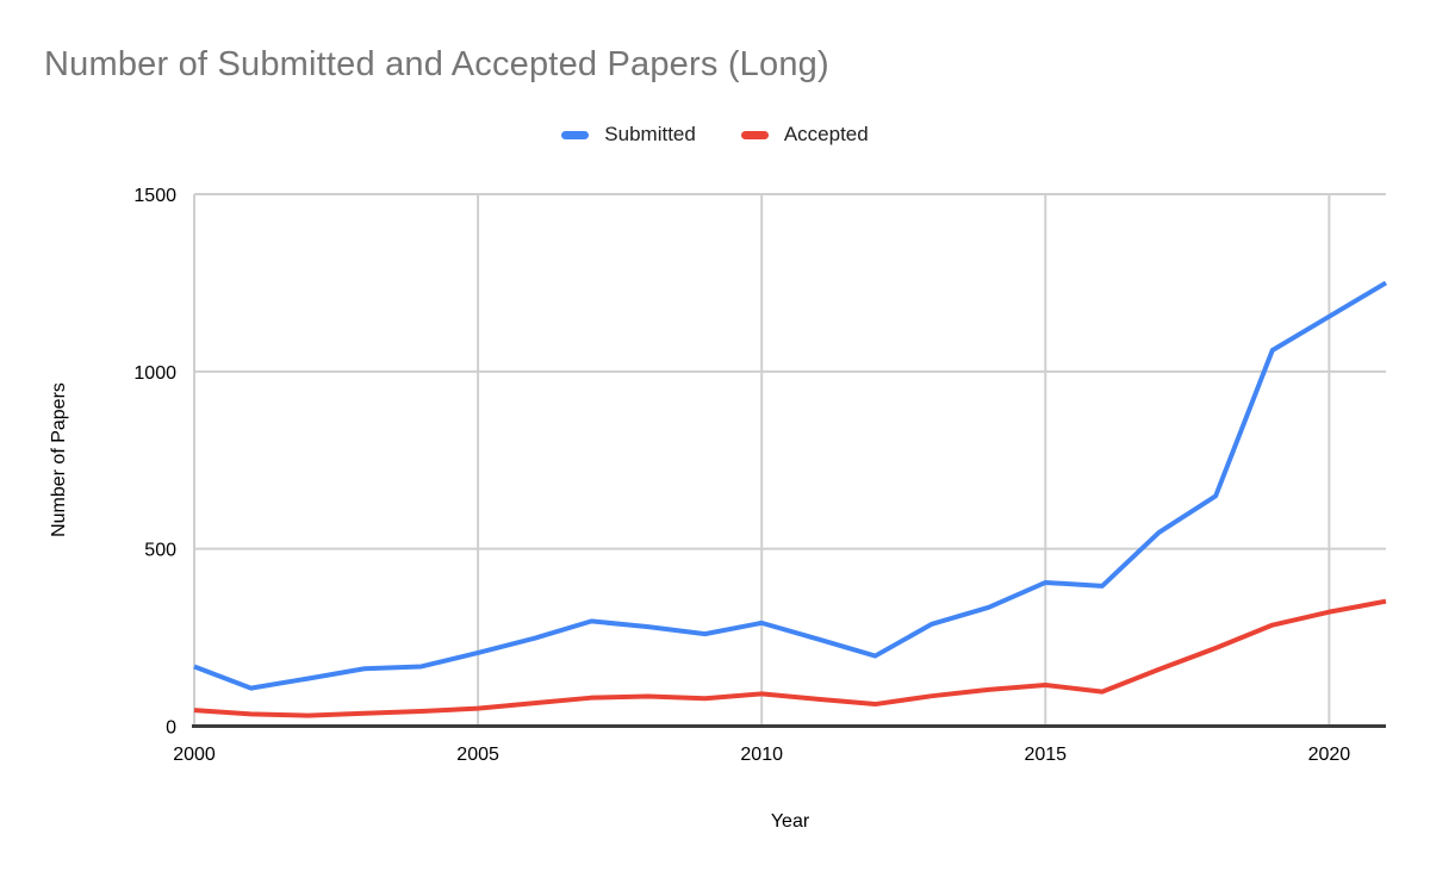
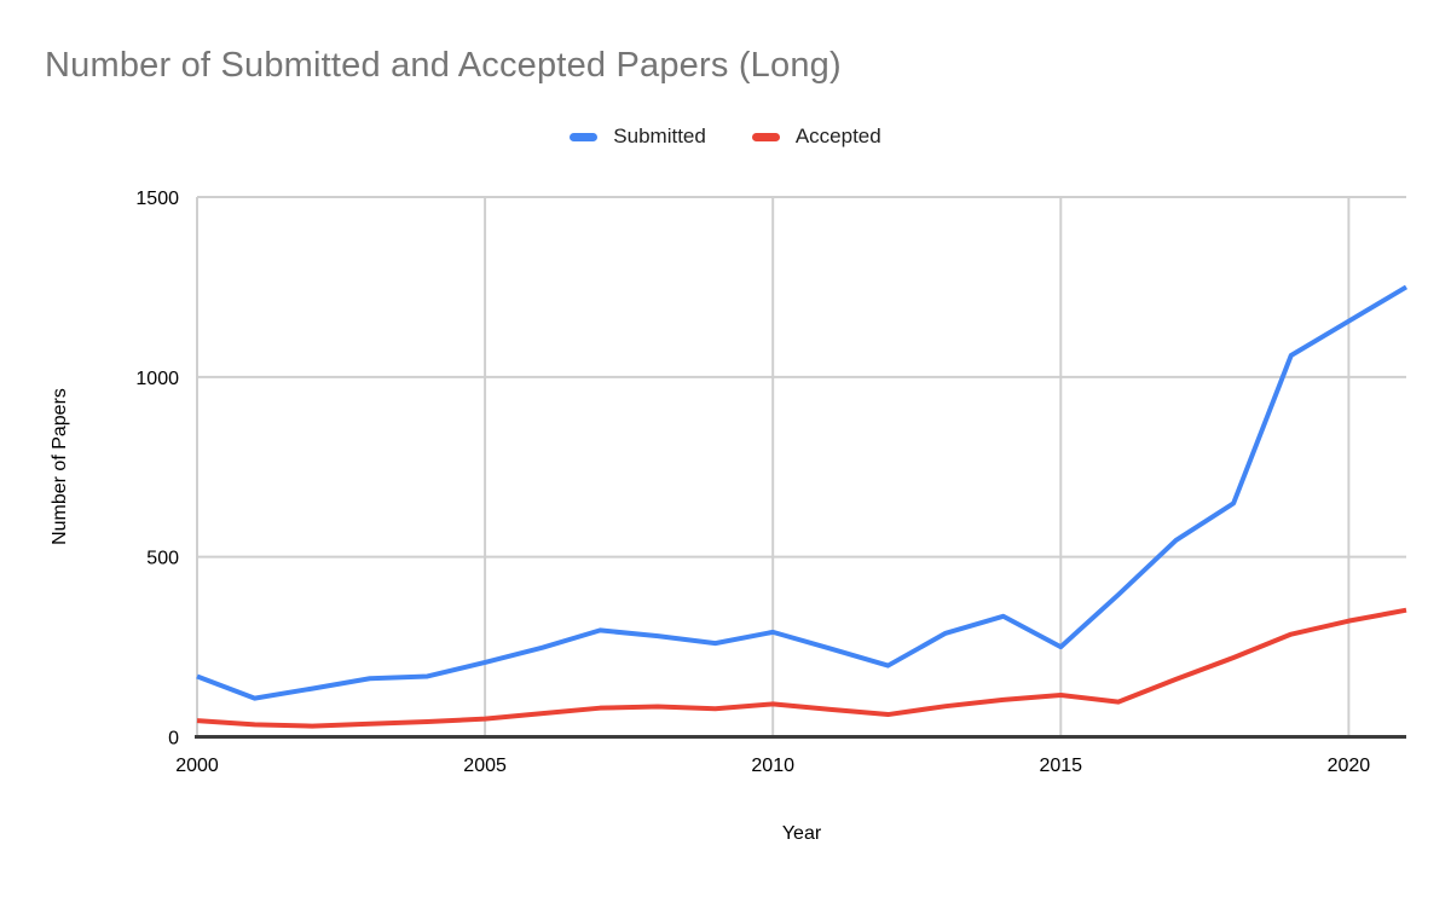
Submitted/2015: 400 -> 250
